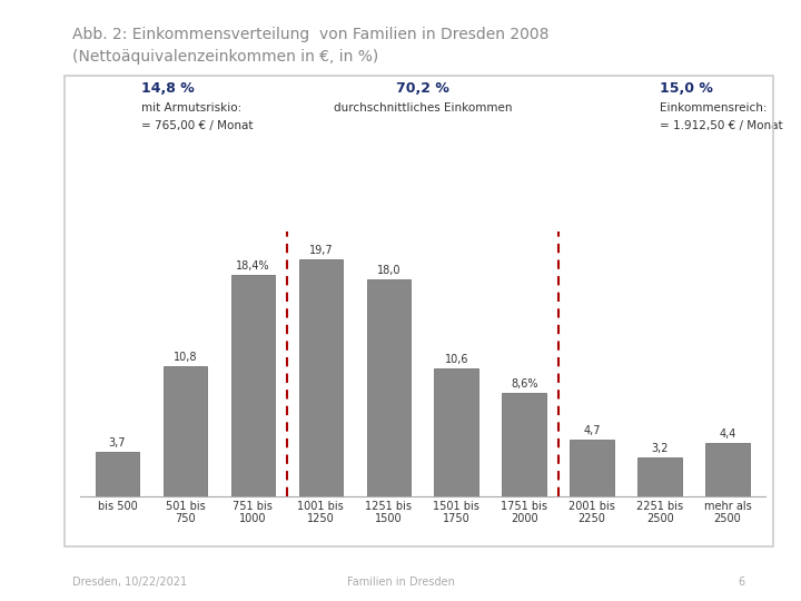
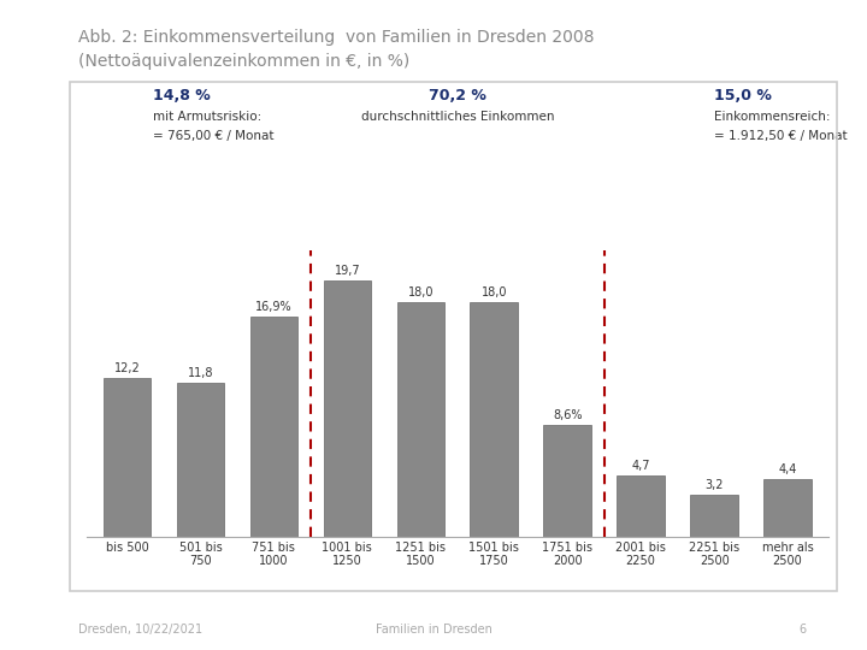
bis 500: 3,7 -> 12,2
501 bis 750: 10,8 -> 11,8
751 bis 1000: 18,4% -> 16,9%
1501 bis 1750: 10,6 -> 18,0
